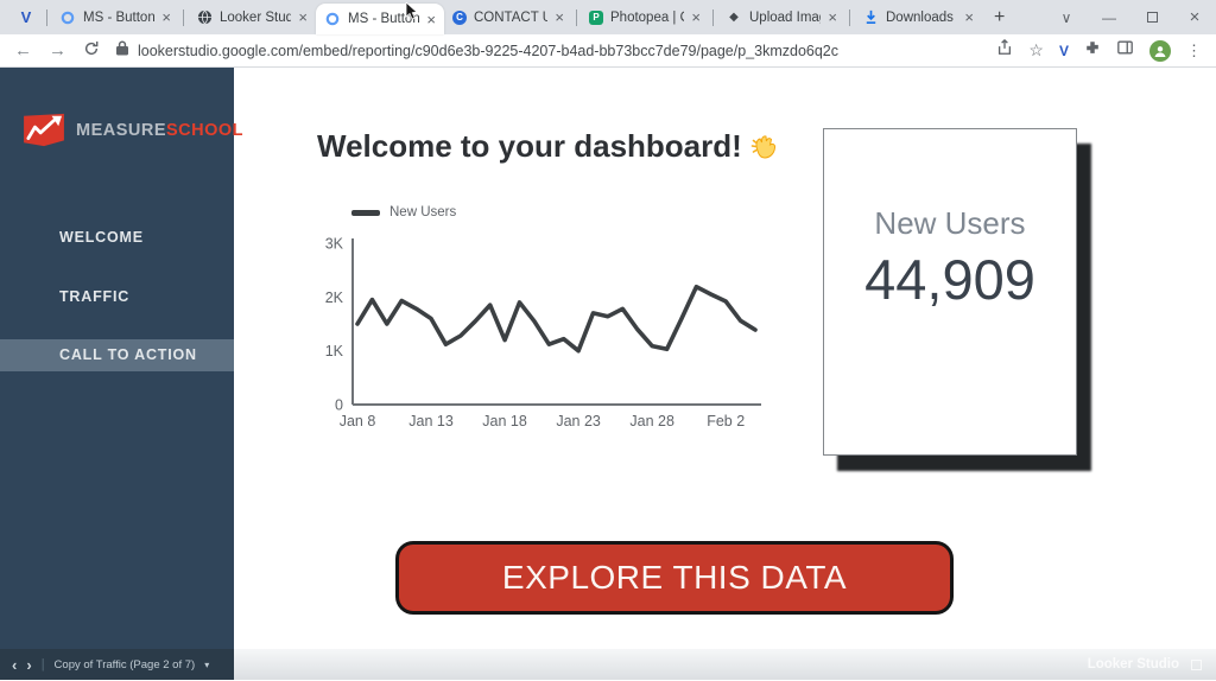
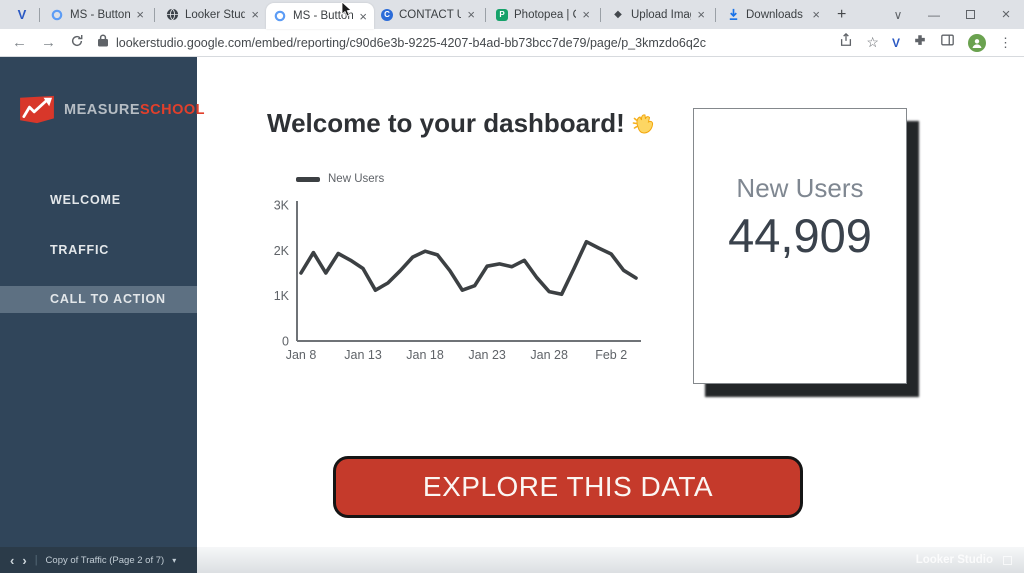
Jan 18: 1.2K -> 2.0K
Jan 23: 1.0K -> 1.6K
